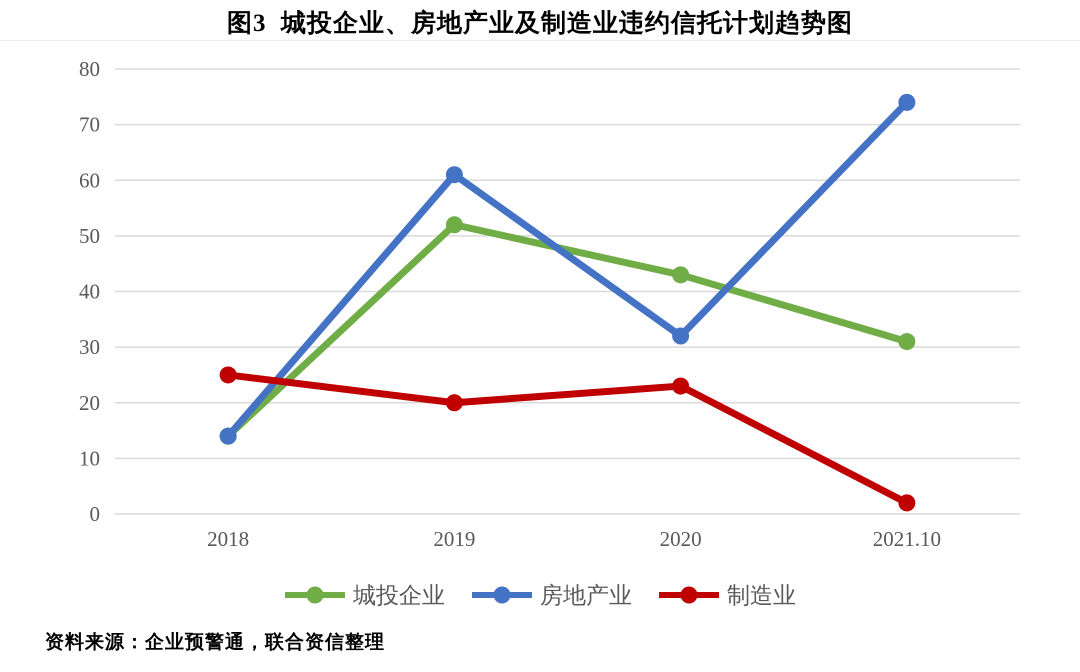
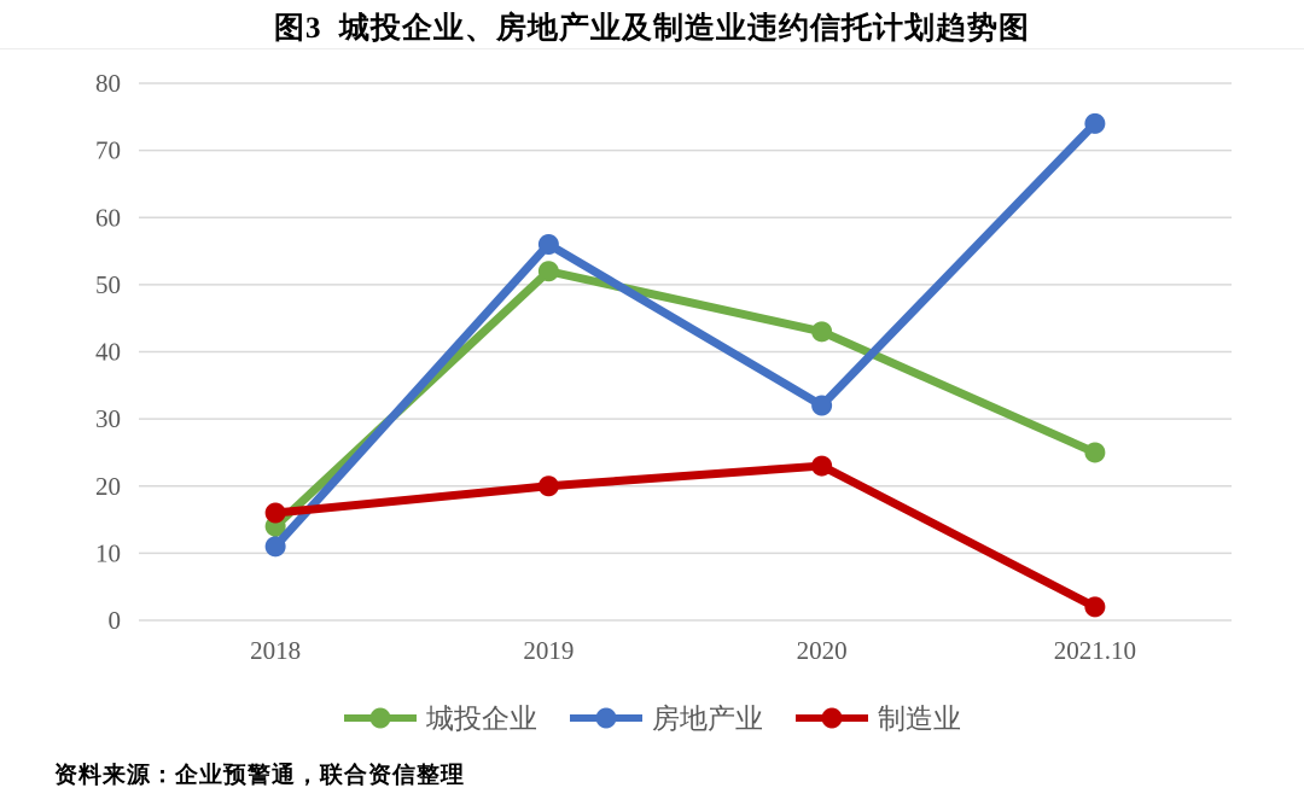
房地产业/2018: 14 -> 11
制造业/2018: 25 -> 16
房地产业/2019: 61 -> 56
城投企业/2021.10: 31 -> 25
